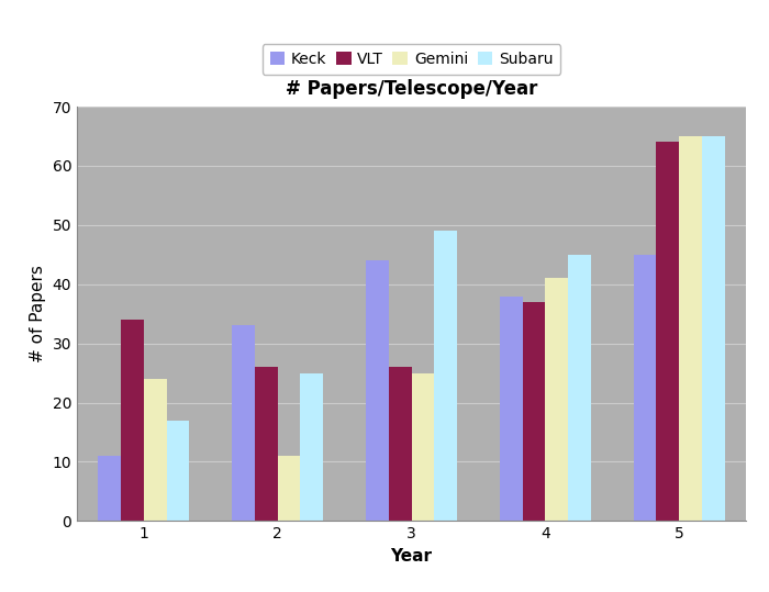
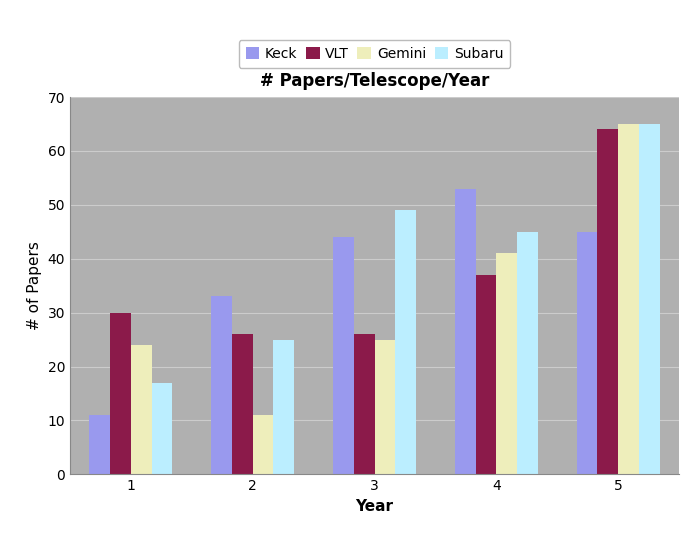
VLT/1: 34 -> 30
Keck/4: 38 -> 53
